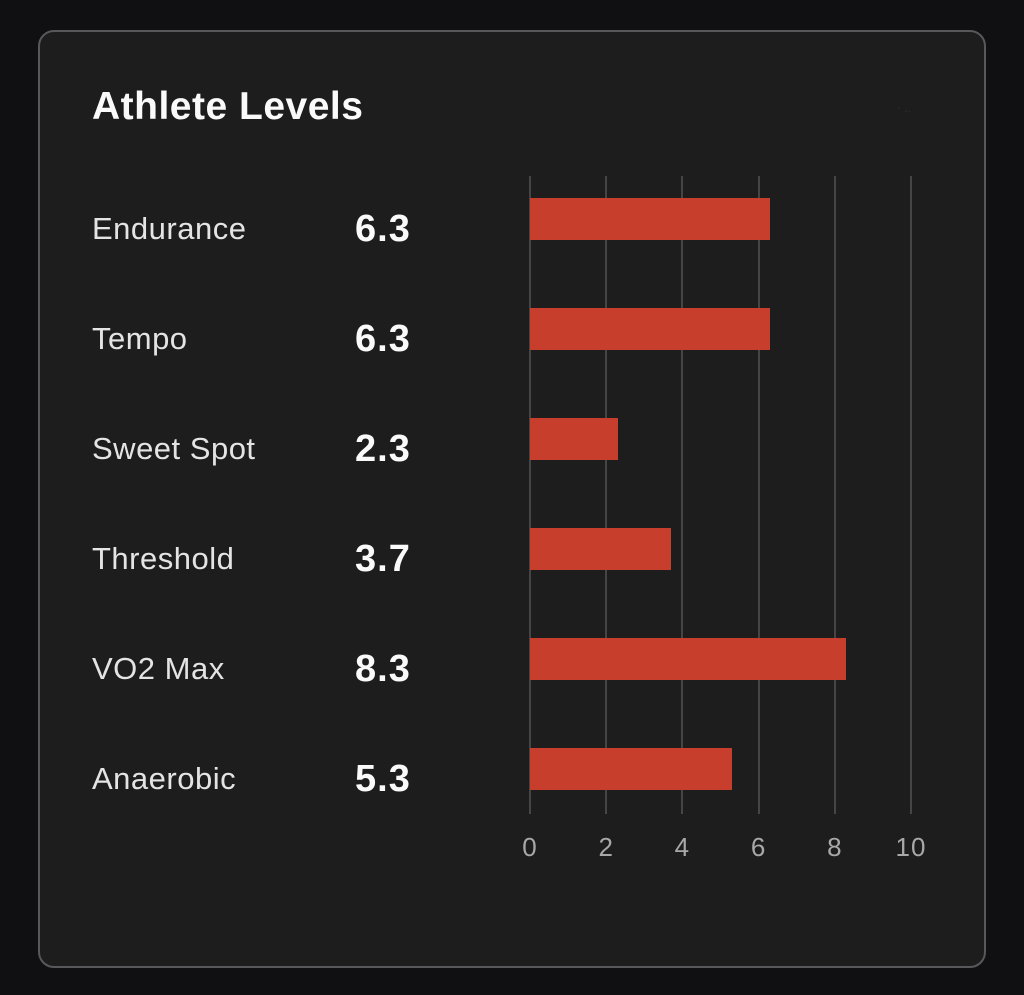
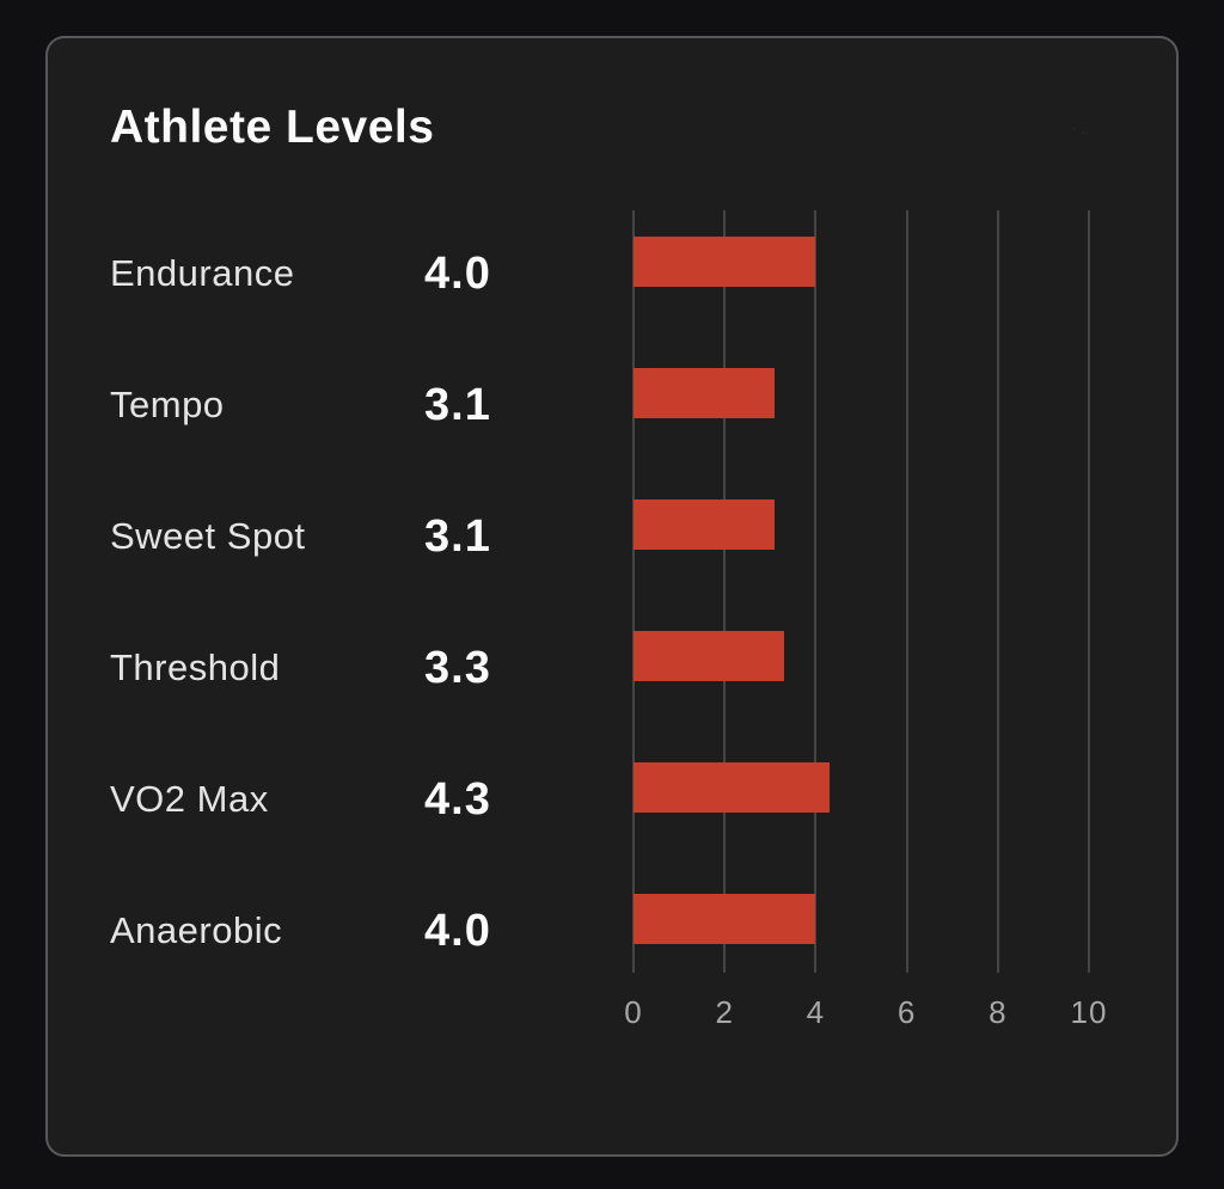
Endurance: 6.3 -> 4.0
Tempo: 6.3 -> 3.1
Sweet Spot: 2.3 -> 3.1
Threshold: 3.7 -> 3.3
VO2 Max: 8.3 -> 4.3
Anaerobic: 5.3 -> 4.0
